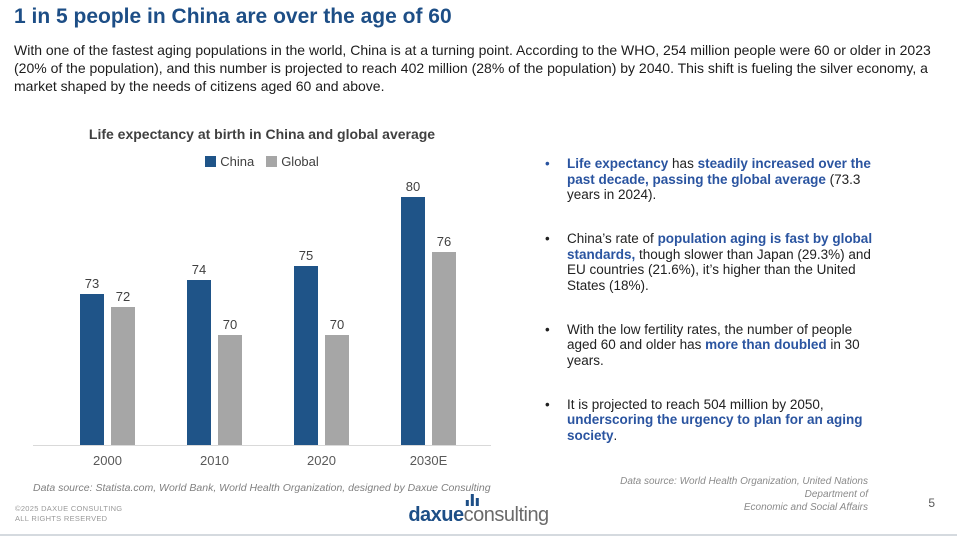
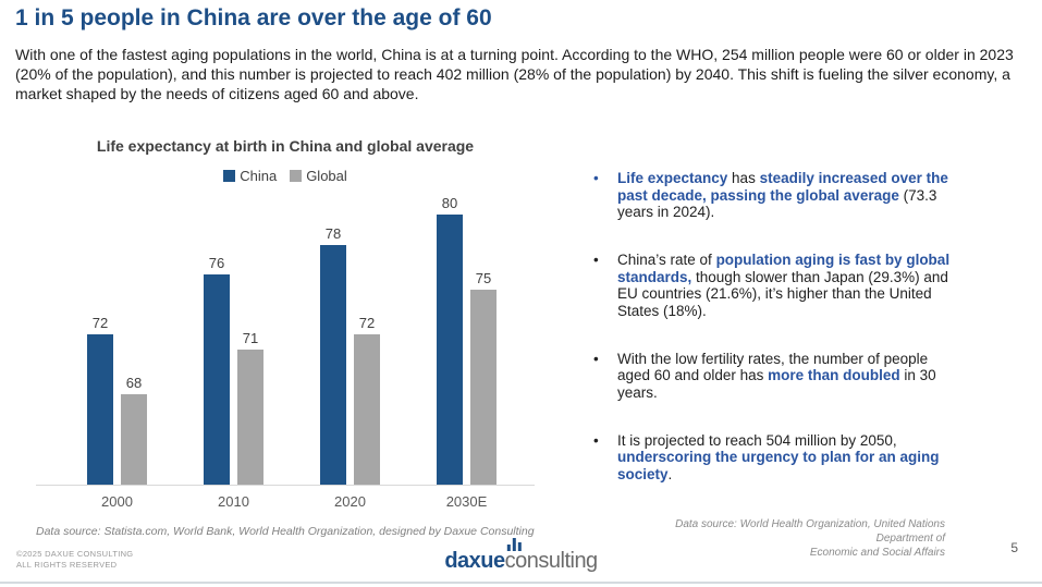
China/2000: 73 -> 72
Global/2000: 72 -> 68
China/2010: 74 -> 76
Global/2010: 70 -> 71
China/2020: 75 -> 78
Global/2020: 70 -> 72
Global/2030E: 76 -> 75
